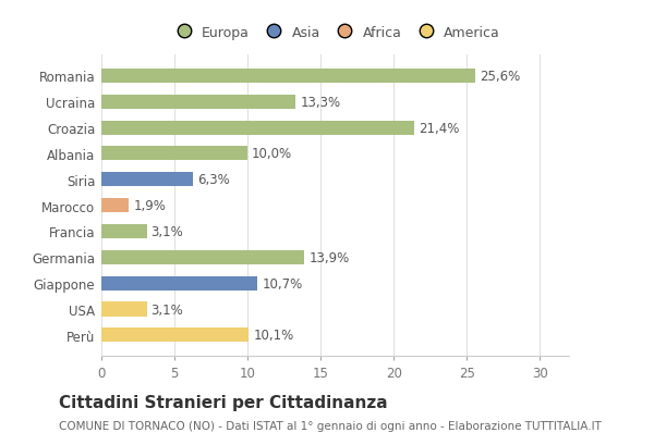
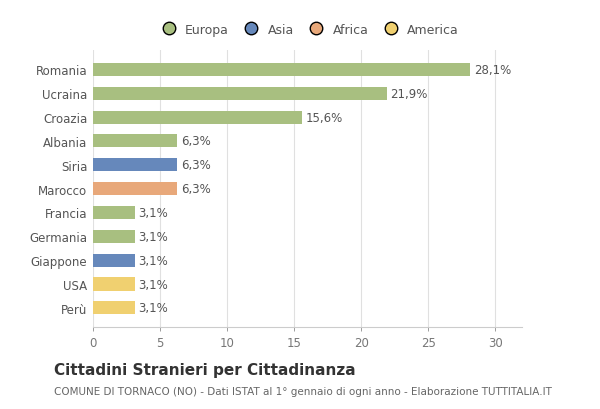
Romania: 25,6% -> 28,1%
Ucraina: 13,3% -> 21,9%
Croazia: 21,4% -> 15,6%
Albania: 10,0% -> 6,3%
Marocco: 1,9% -> 6,3%
Germania: 13,9% -> 3,1%
Giappone: 10,7% -> 3,1%
Perù: 10,1% -> 3,1%
